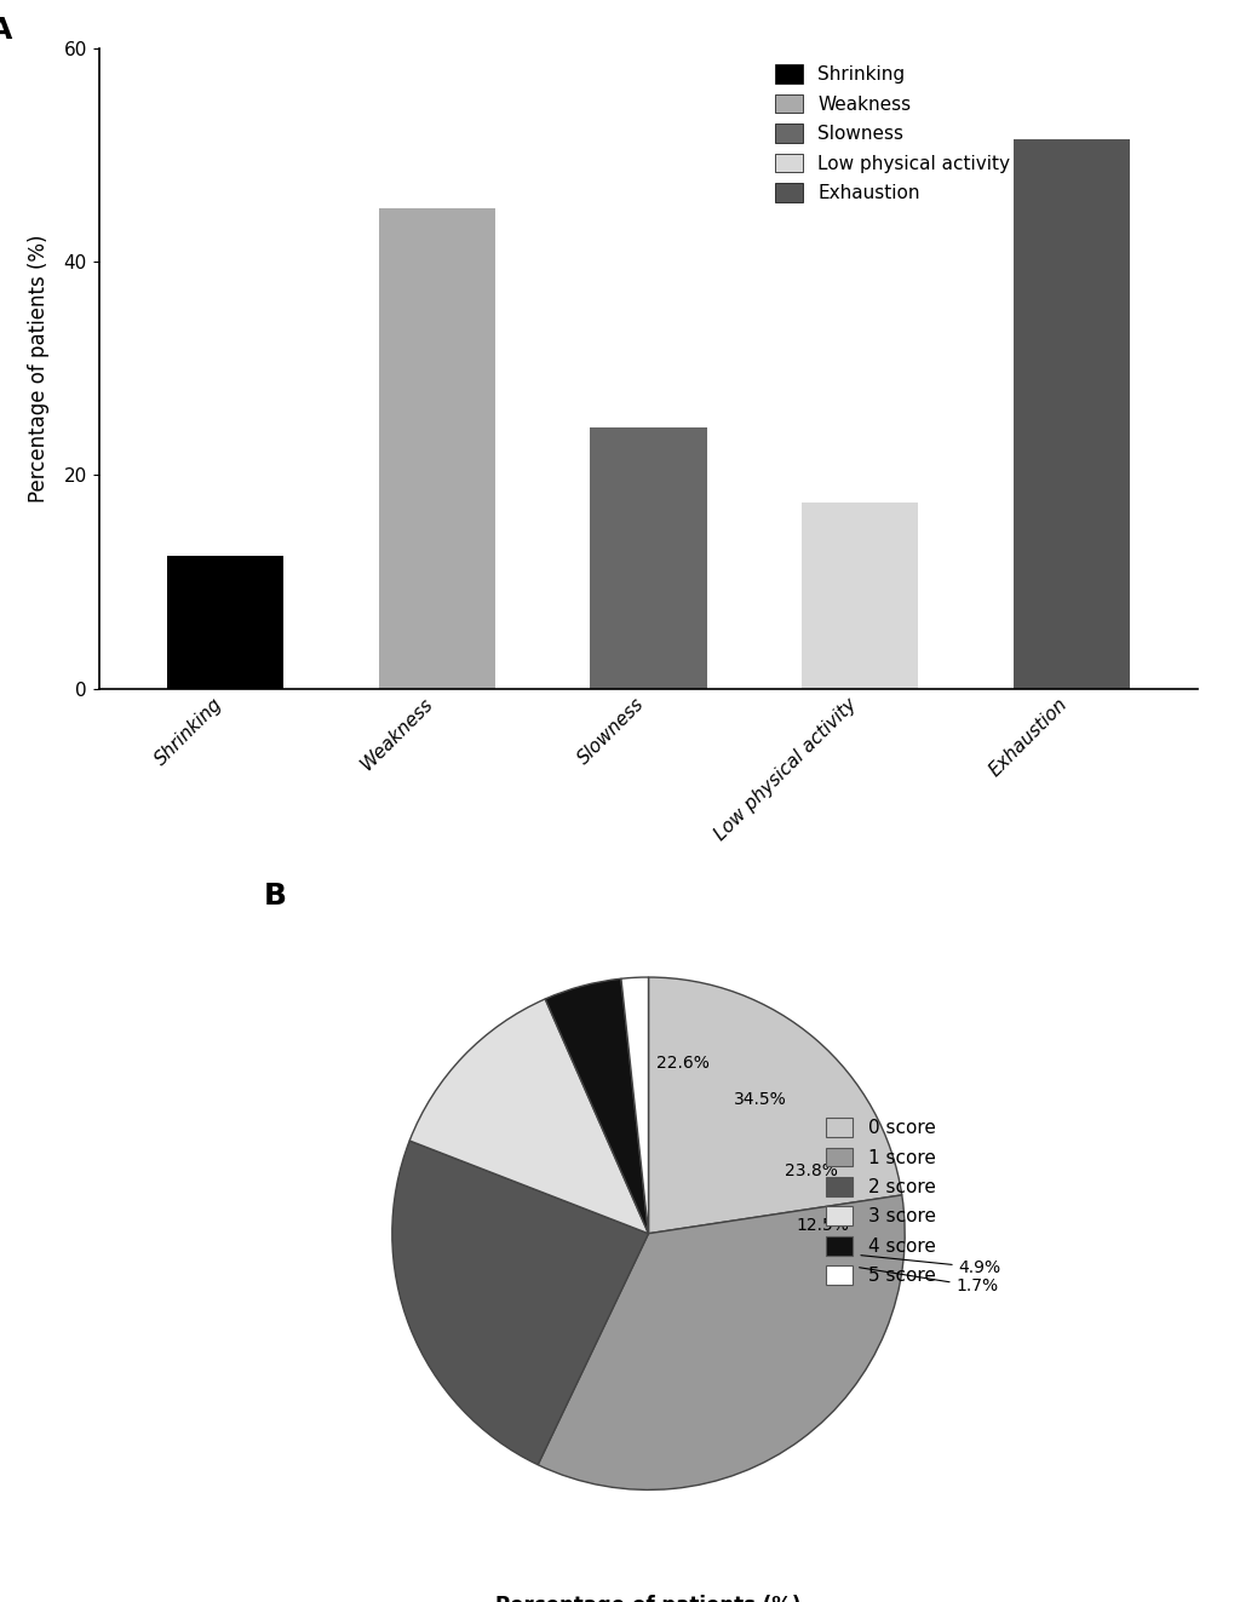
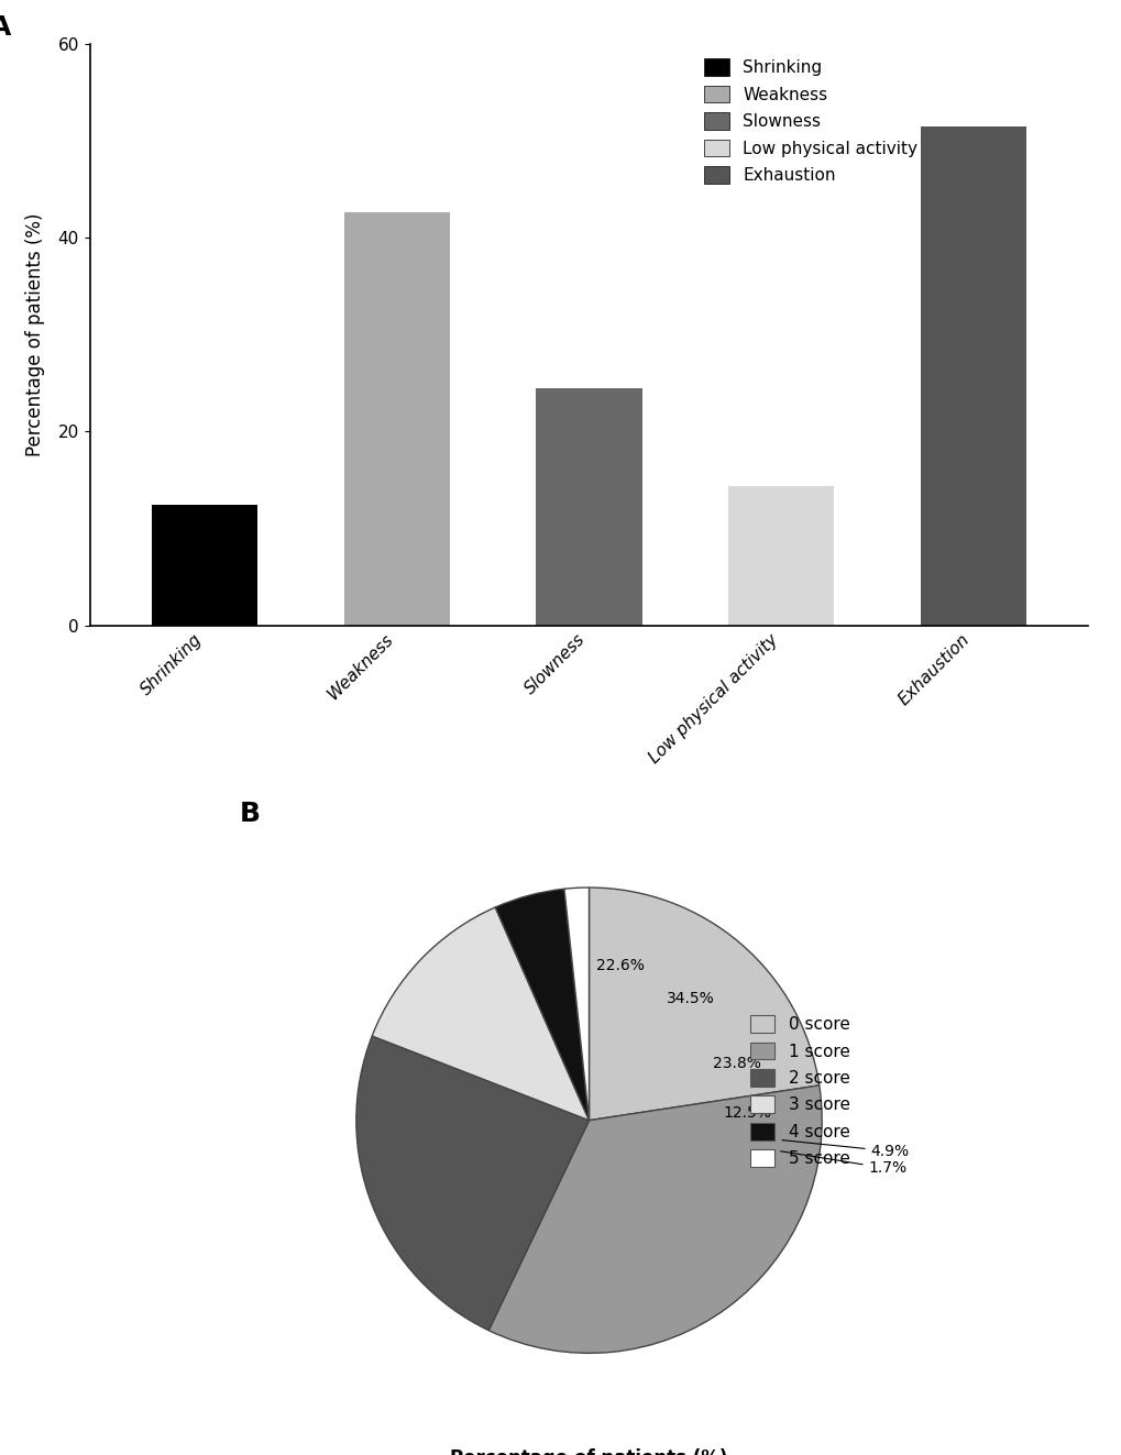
Weakness: 45.0 -> 42.6
Low physical activity: 17.5 -> 14.4
